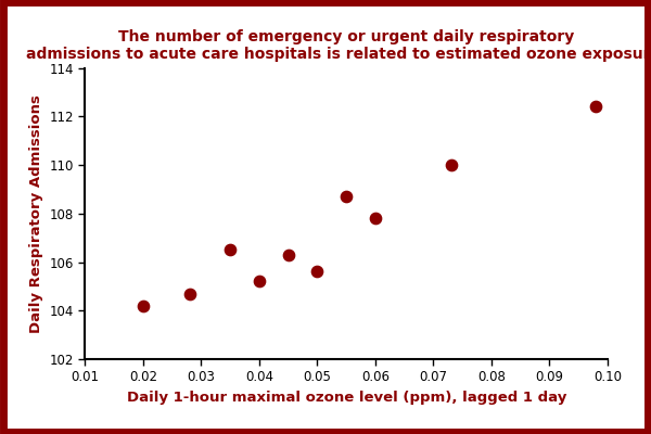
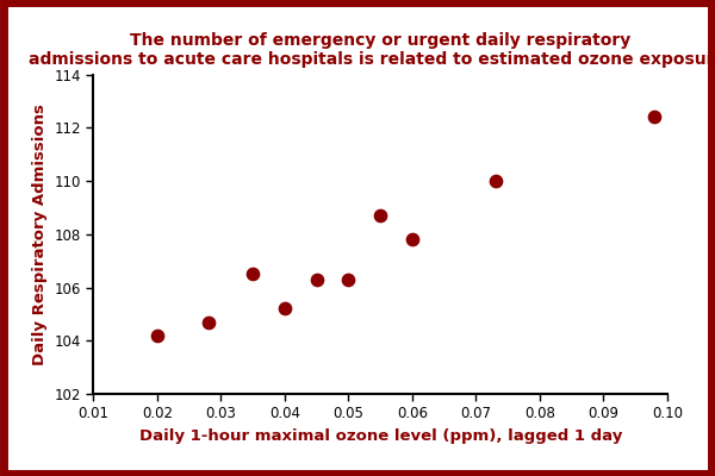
0.05: 105.6 -> 106.3
